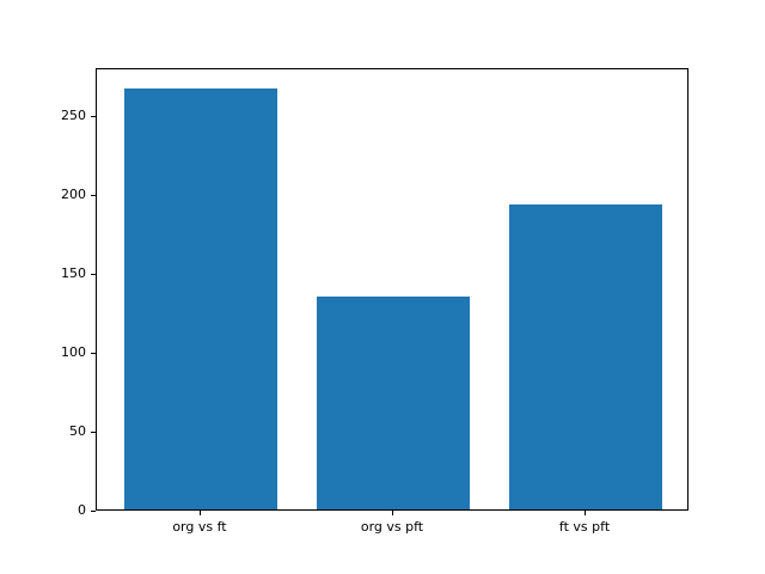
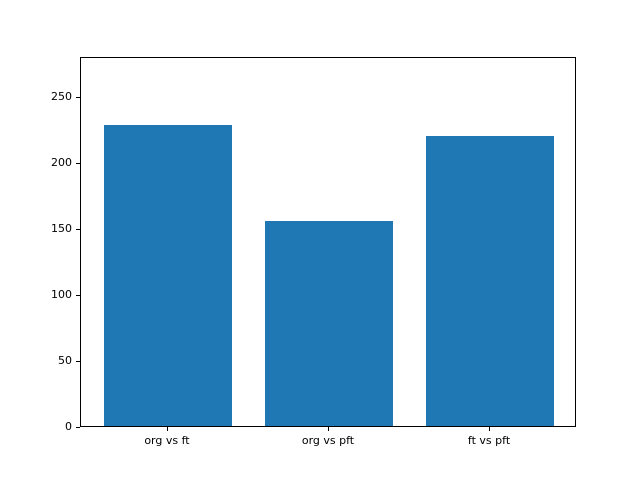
org vs ft: 267 -> 228
org vs pft: 135 -> 155
ft vs pft: 193 -> 220
